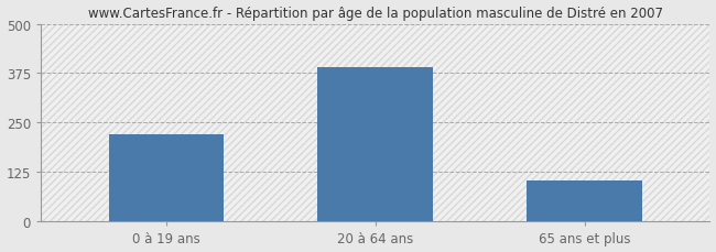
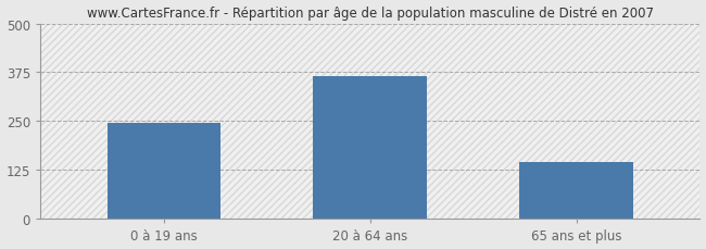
0 à 19 ans: 220 -> 245
20 à 64 ans: 390 -> 365
65 ans et plus: 105 -> 145
